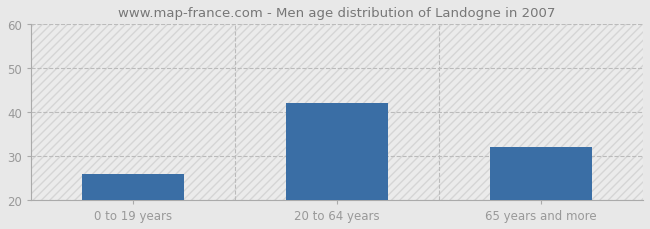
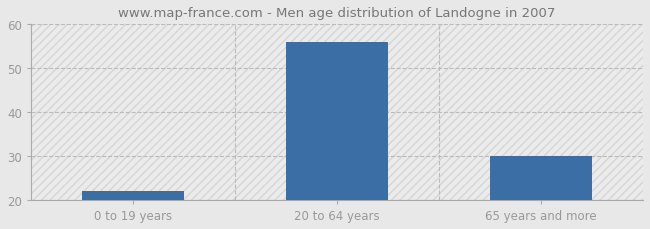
0 to 19 years: 26 -> 22
20 to 64 years: 42 -> 56
65 years and more: 32 -> 30
